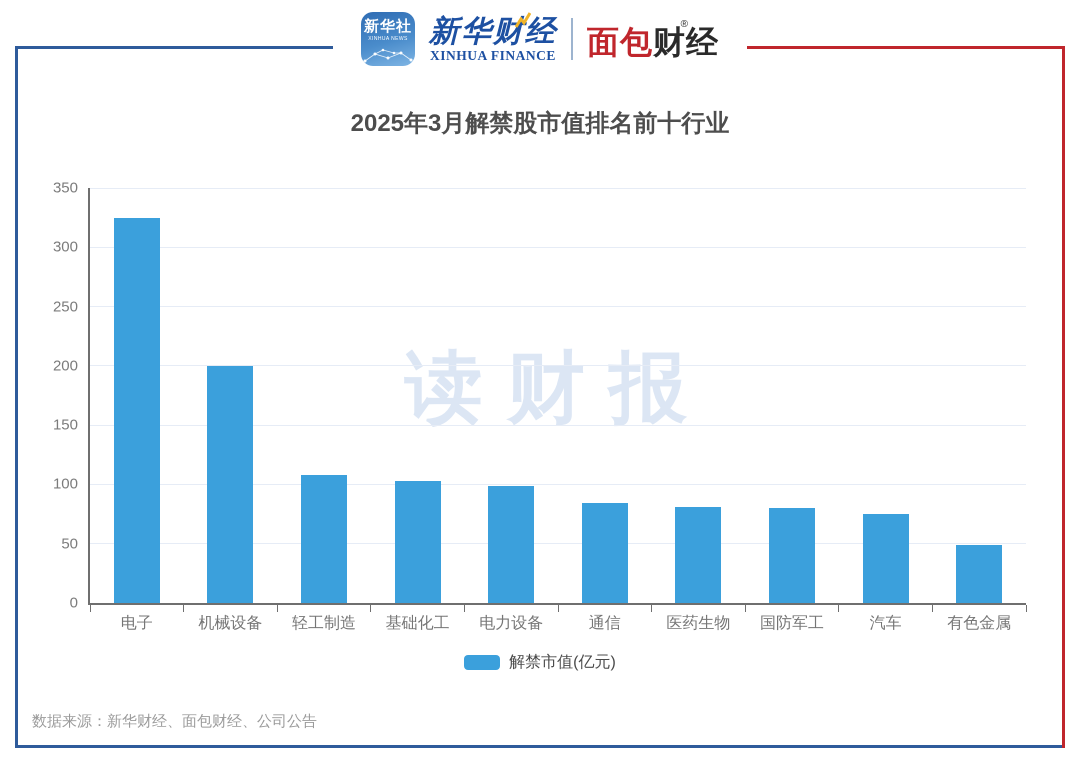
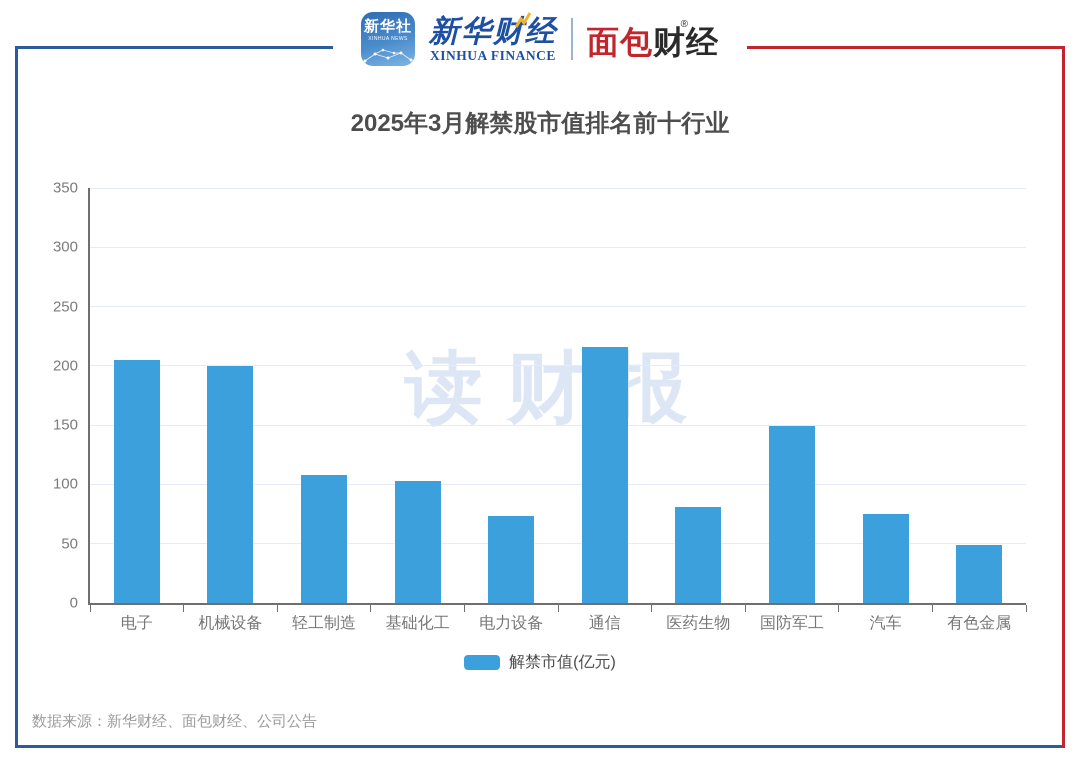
电子: 325 -> 205
电力设备: 99 -> 73
通信: 84 -> 216
国防军工: 80 -> 149
